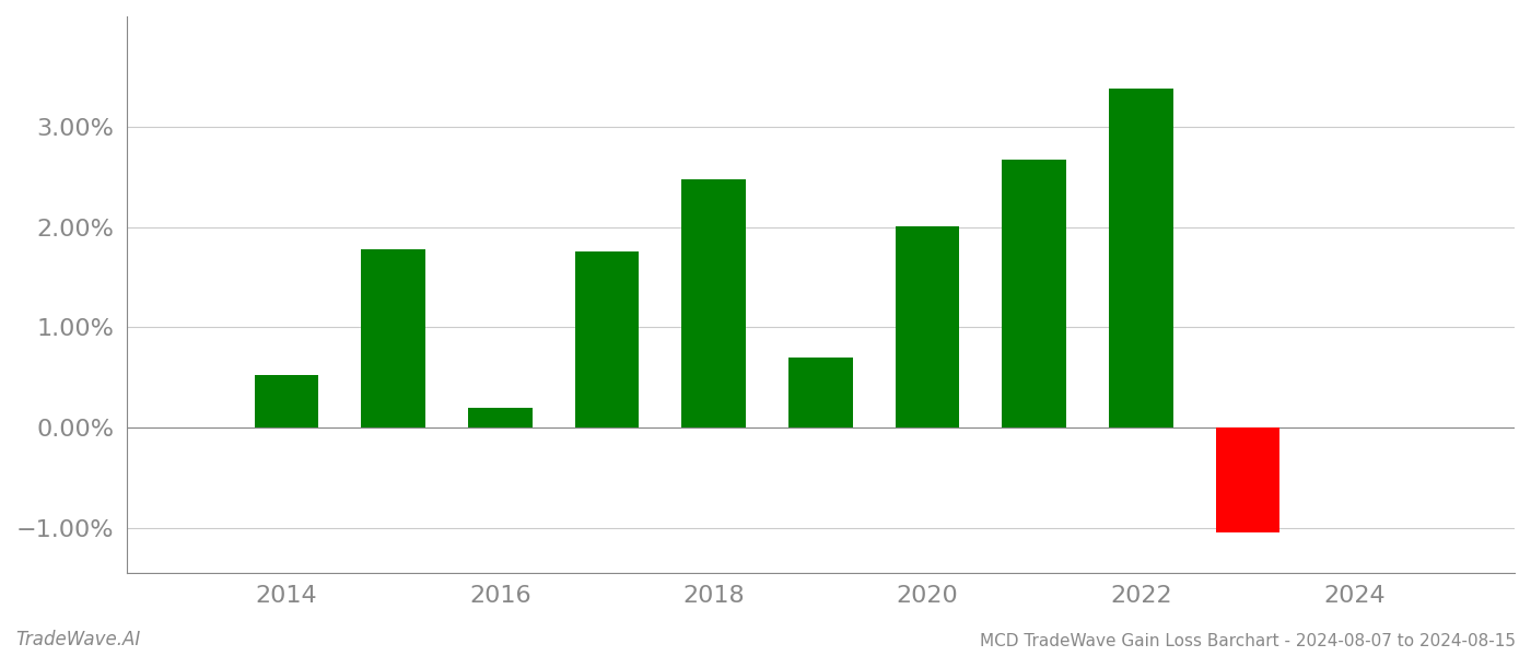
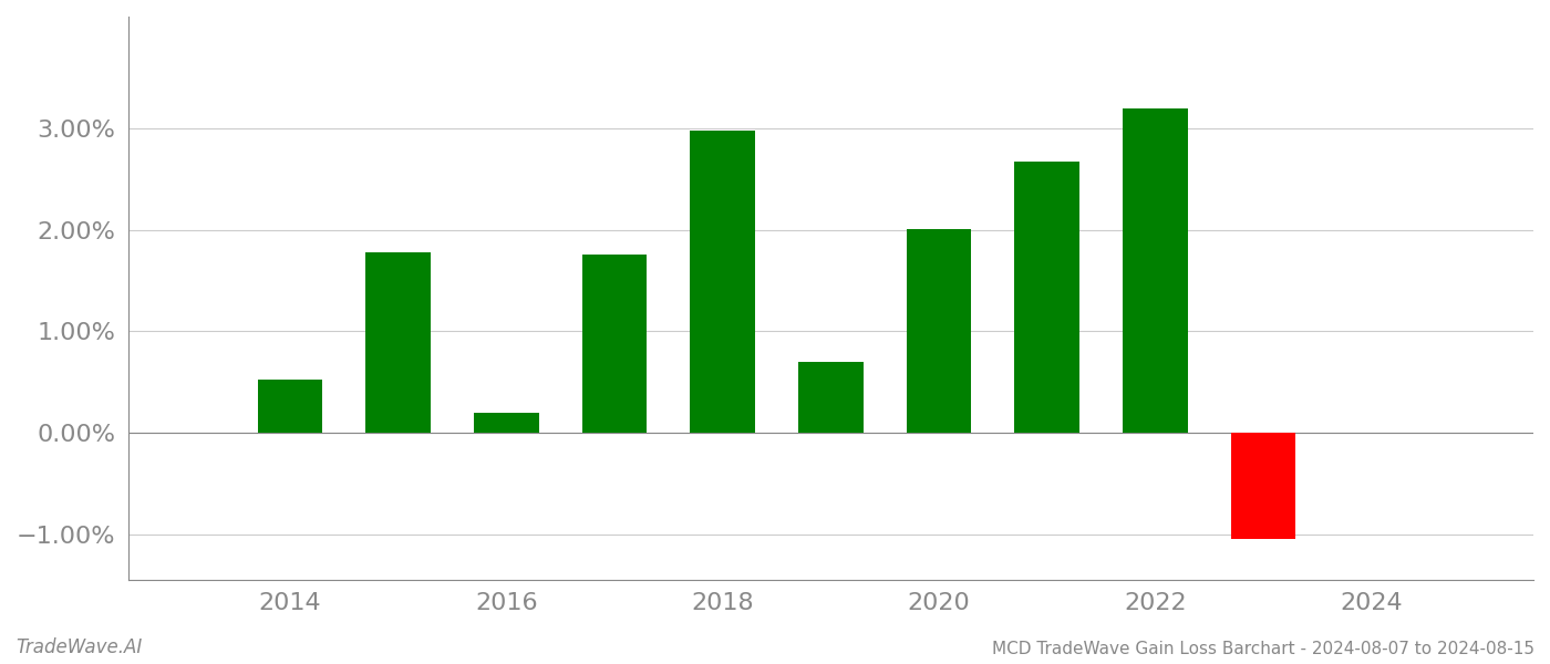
2018: 2.47% -> 2.98%
2022: 3.38% -> 3.20%
